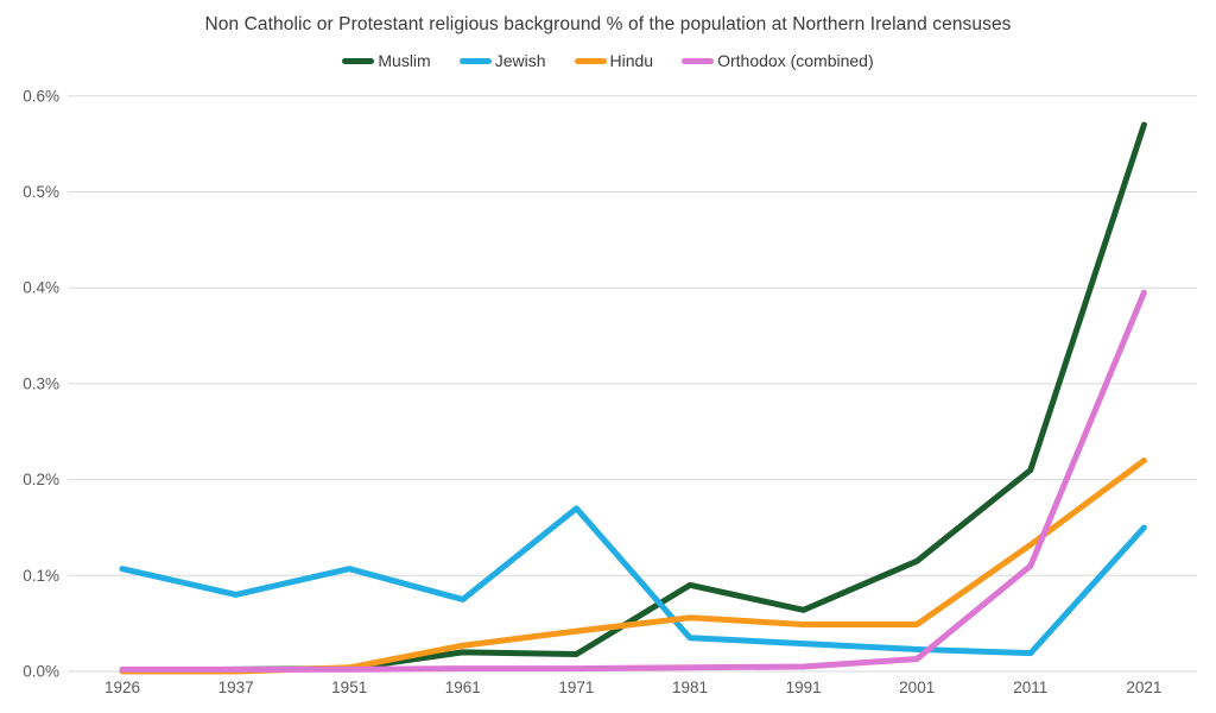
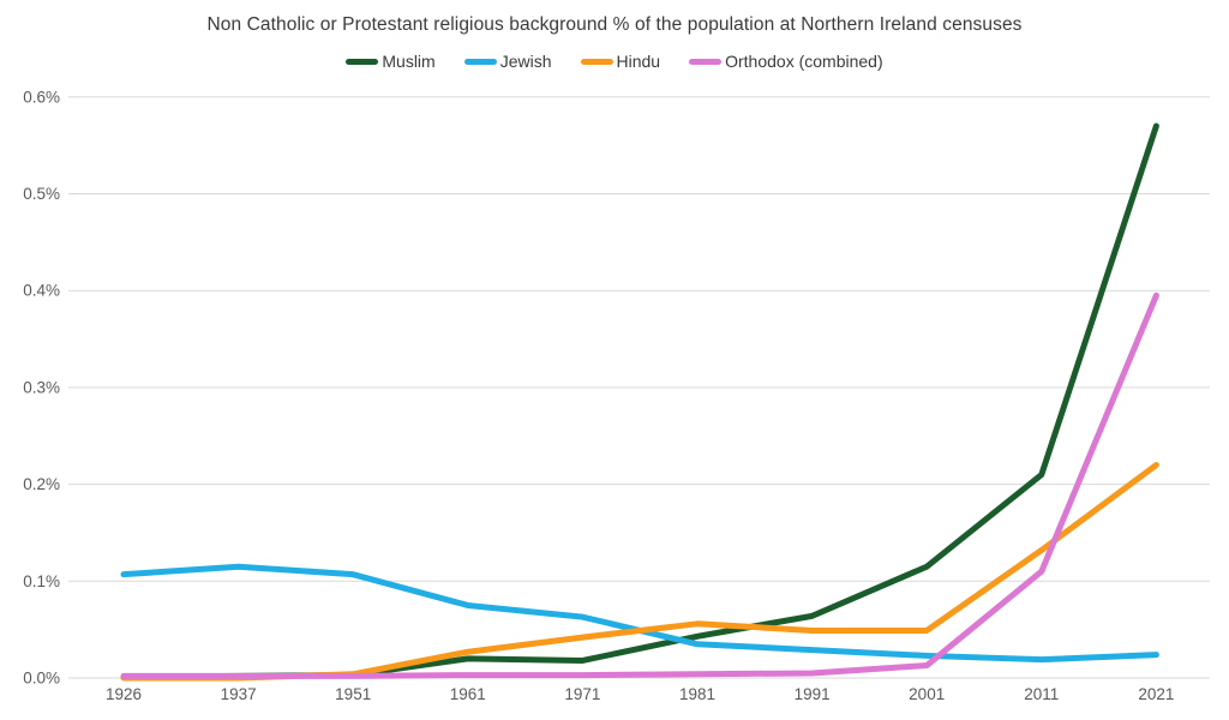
Jewish/1937: 0.08% -> 0.12%
Jewish/1971: 0.17% -> 0.06%
Muslim/1981: 0.09% -> 0.04%
Jewish/2021: 0.15% -> 0.02%
